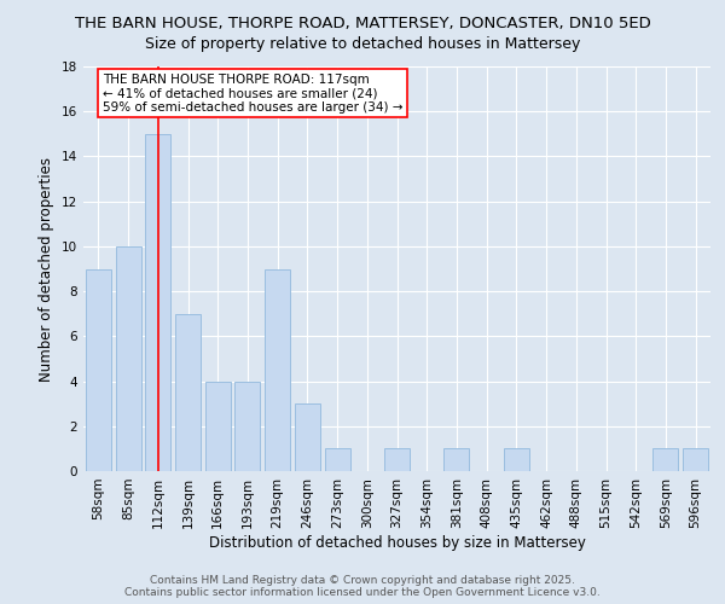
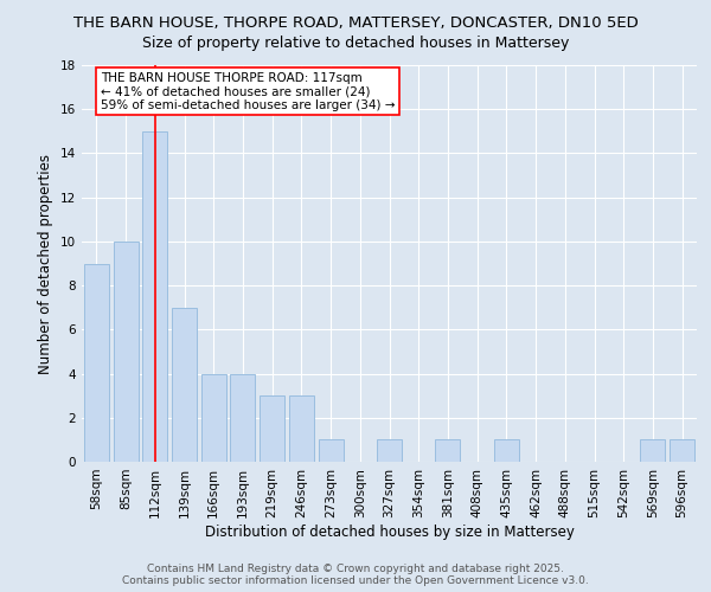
219sqm: 9 -> 3
